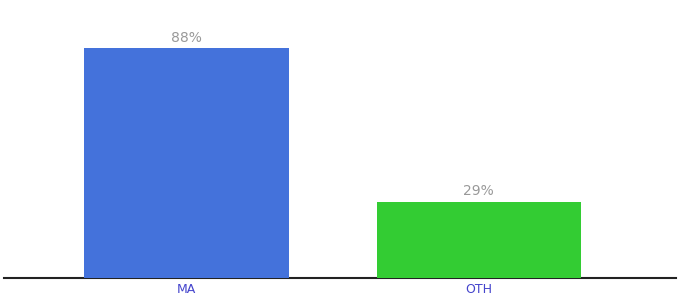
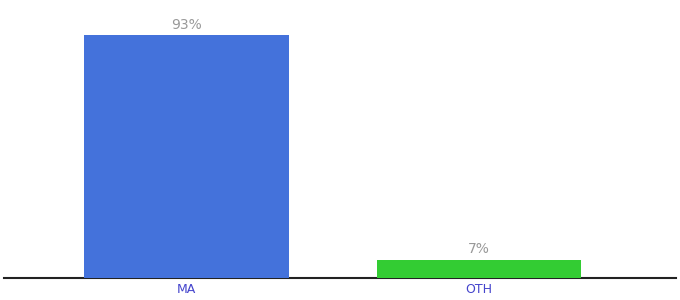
MA: 88% -> 93%
OTH: 29% -> 7%
